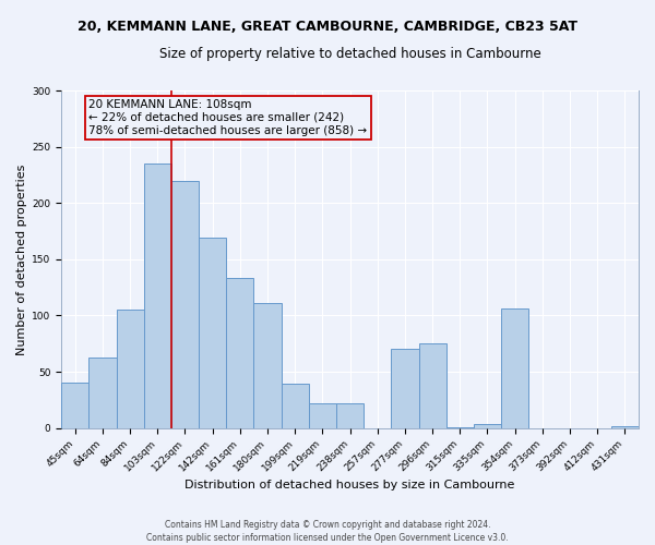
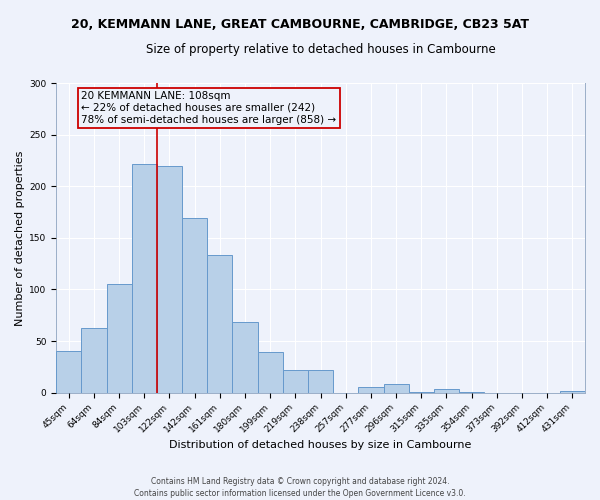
103sqm: 235 -> 222
180sqm: 111 -> 68
277sqm: 70 -> 5
296sqm: 75 -> 8
354sqm: 106 -> 1
